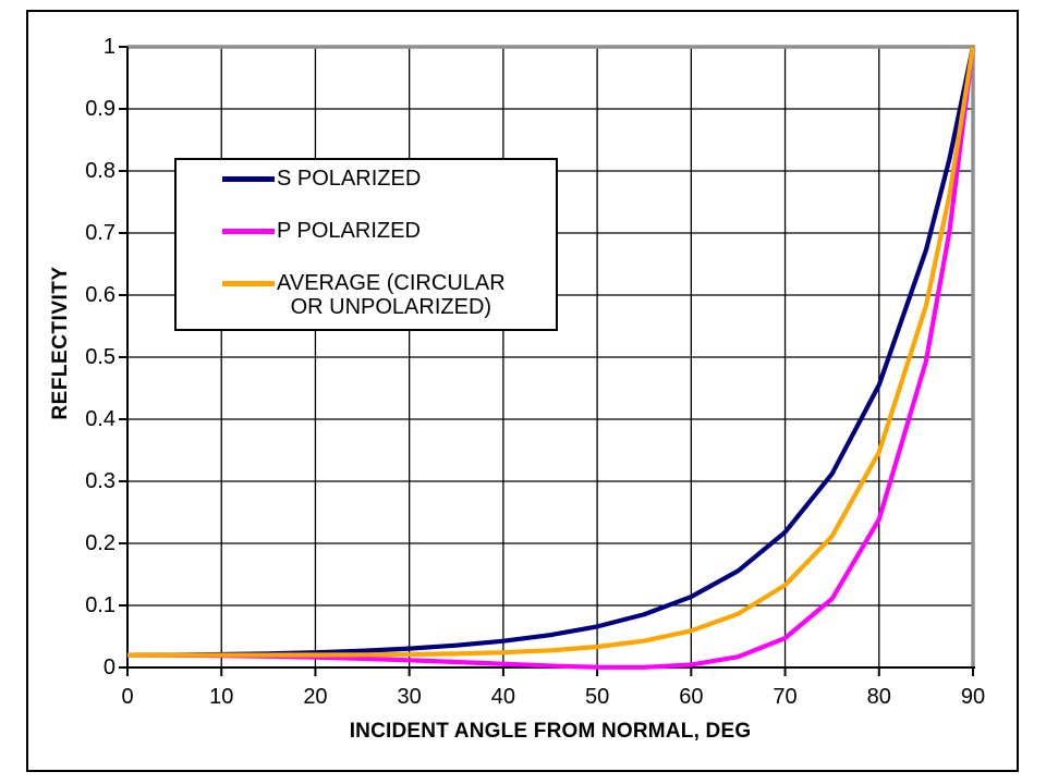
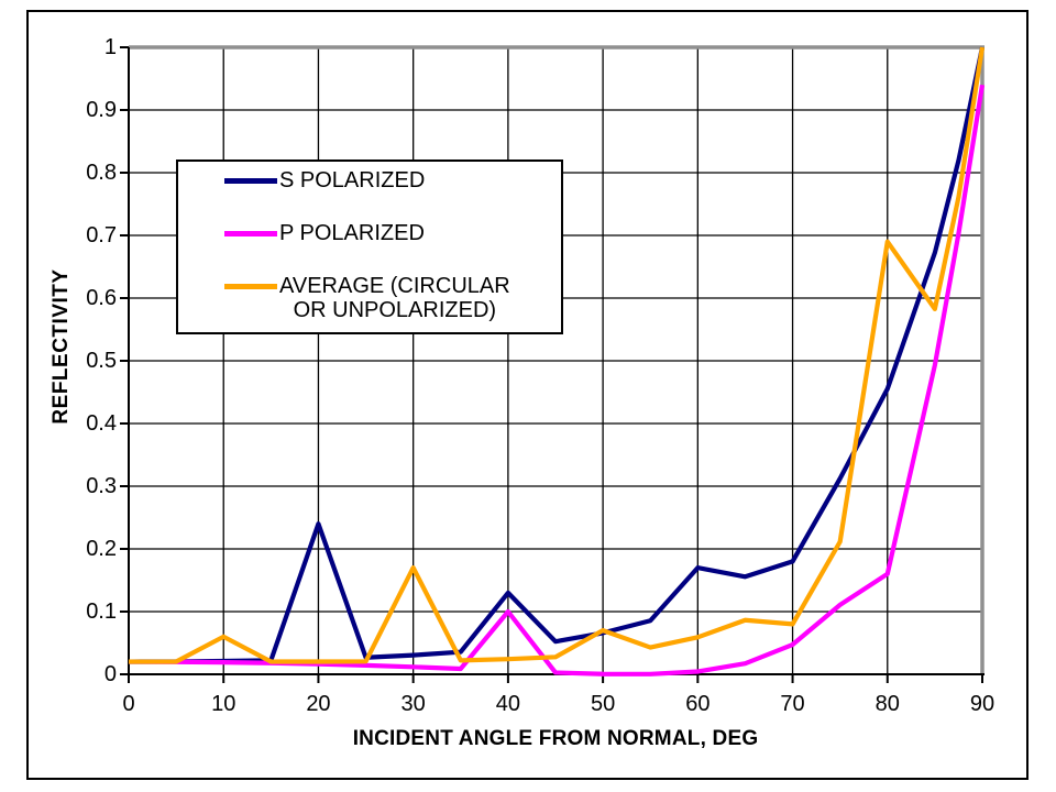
AVERAGE (CIRCULAR OR UNPOLARIZED)/10: 0.02 -> 0.06
S POLARIZED/20: 0.02 -> 0.24
AVERAGE (CIRCULAR OR UNPOLARIZED)/30: 0.02 -> 0.17
S POLARIZED/40: 0.04 -> 0.13
P POLARIZED/40: 0.01 -> 0.10
AVERAGE (CIRCULAR OR UNPOLARIZED)/50: 0.03 -> 0.07
S POLARIZED/60: 0.11 -> 0.17
S POLARIZED/70: 0.22 -> 0.18
AVERAGE (CIRCULAR OR UNPOLARIZED)/70: 0.13 -> 0.08
P POLARIZED/80: 0.24 -> 0.16
AVERAGE (CIRCULAR OR UNPOLARIZED)/80: 0.35 -> 0.69
P POLARIZED/90: 1.00 -> 0.94
